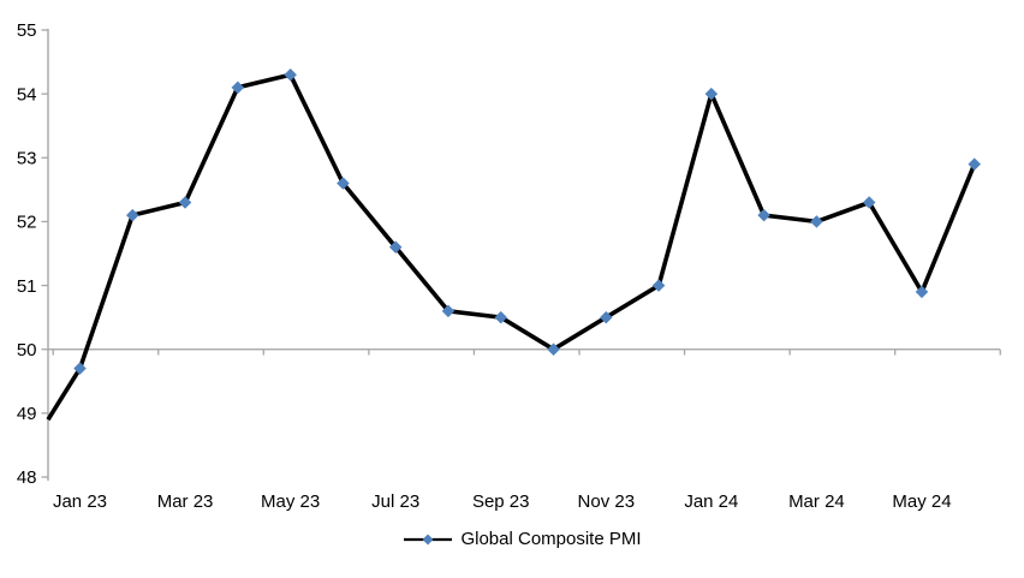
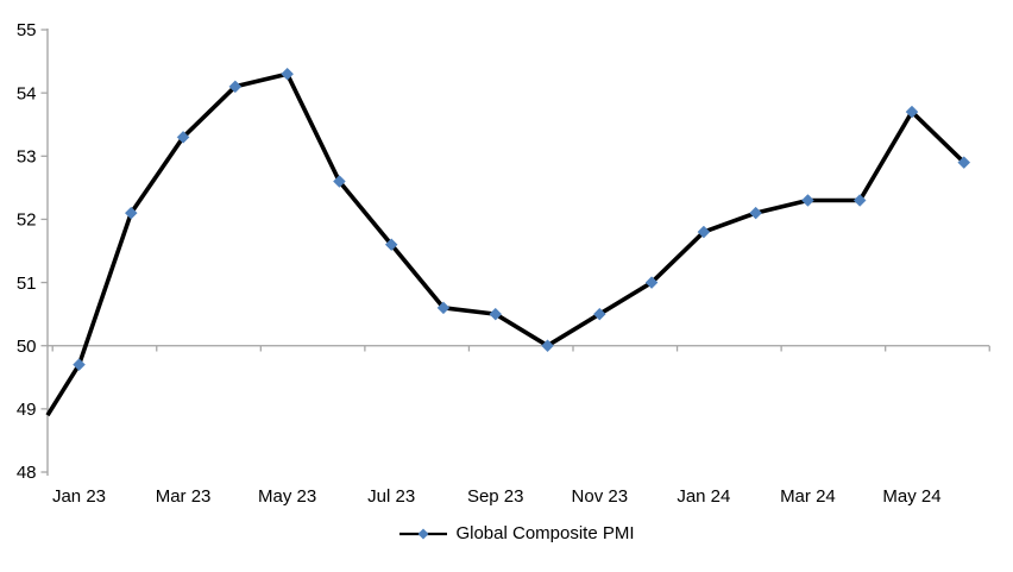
Mar 23: 52.3 -> 53.3
Jan 24: 54.0 -> 51.8
Mar 24: 52.0 -> 52.3
May 24: 50.9 -> 53.7
